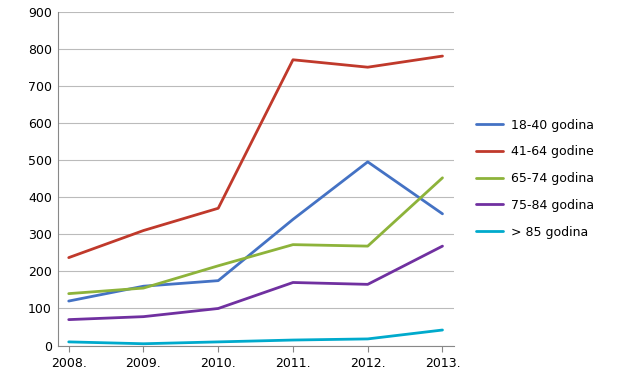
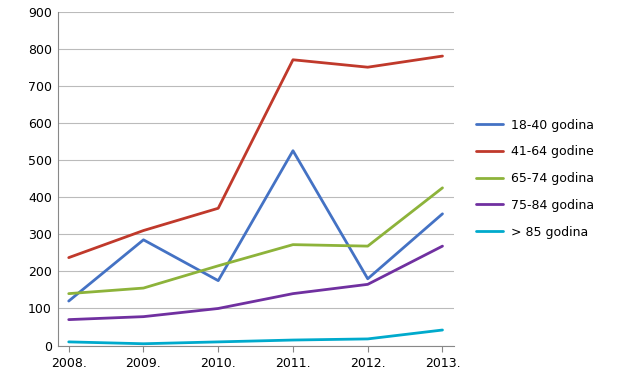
18-40 godina/2009.: 160 -> 285
18-40 godina/2011.: 340 -> 525
75-84 godina/2011.: 170 -> 140
18-40 godina/2012.: 495 -> 180
65-74 godina/2013.: 452 -> 425
